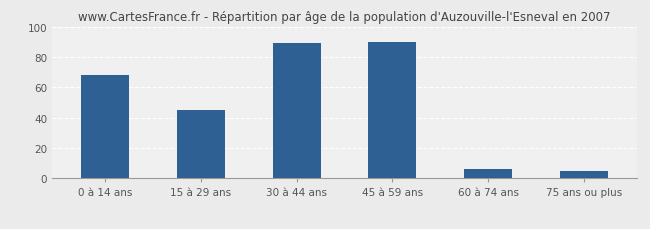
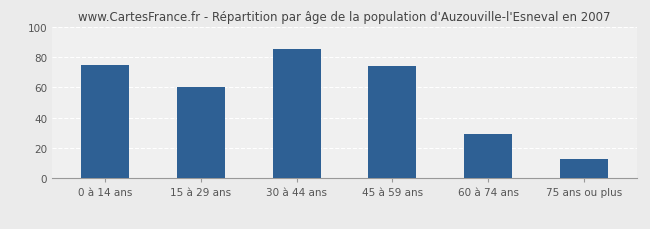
0 à 14 ans: 68 -> 75
15 à 29 ans: 45 -> 60
30 à 44 ans: 89 -> 85
45 à 59 ans: 90 -> 74
60 à 74 ans: 6 -> 29
75 ans ou plus: 5 -> 13
